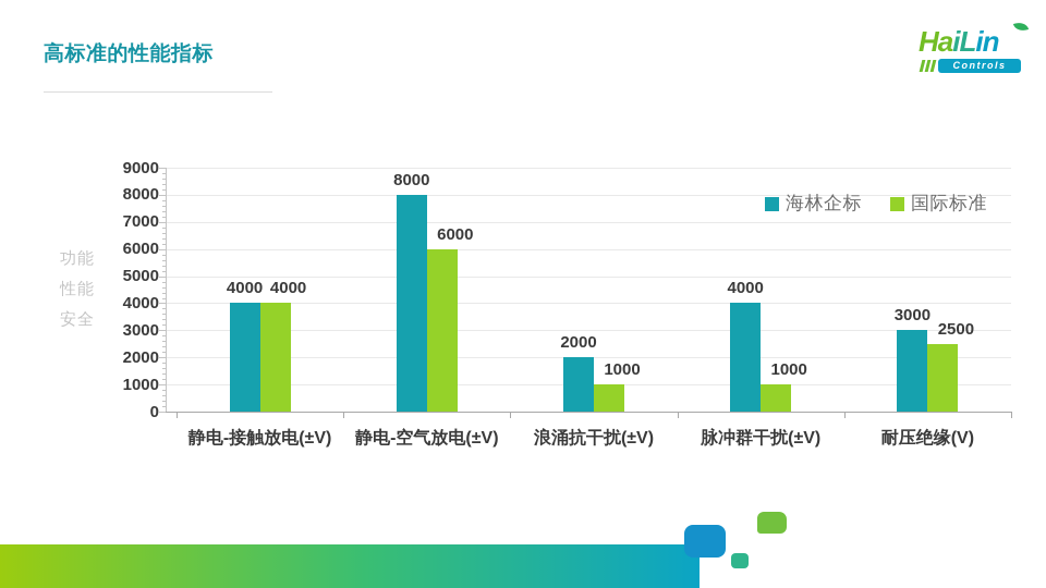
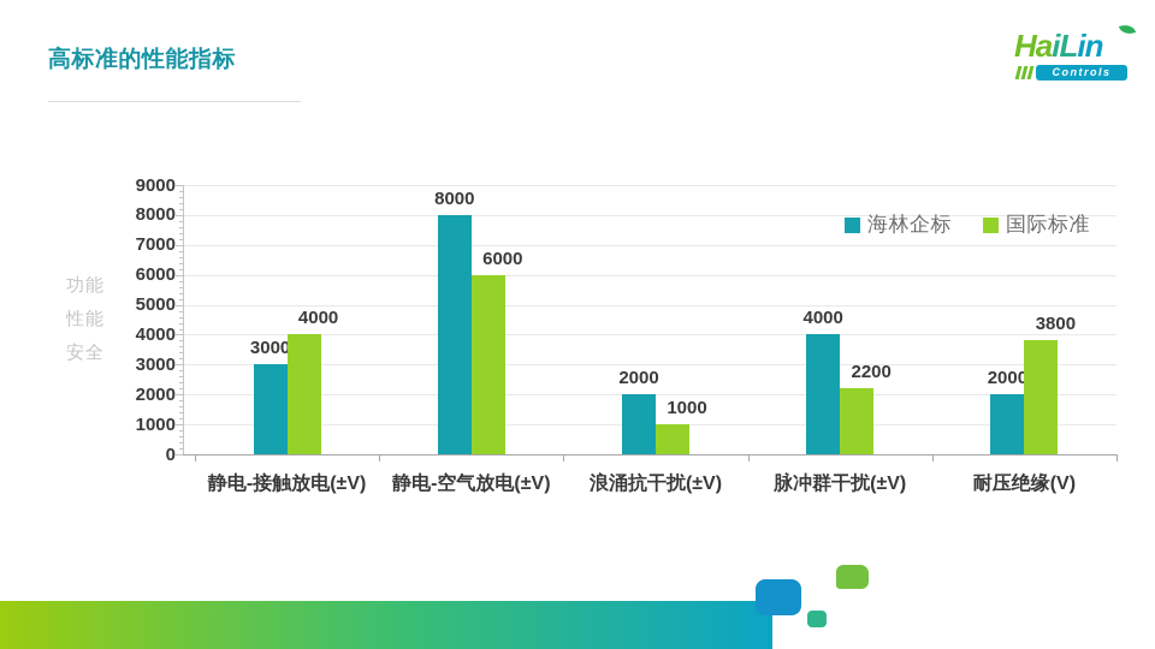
海林企标/静电-接触放电(±V): 4000 -> 3000
国际标准/脉冲群干扰(±V): 1000 -> 2200
海林企标/耐压绝缘(V): 3000 -> 2000
国际标准/耐压绝缘(V): 2500 -> 3800
